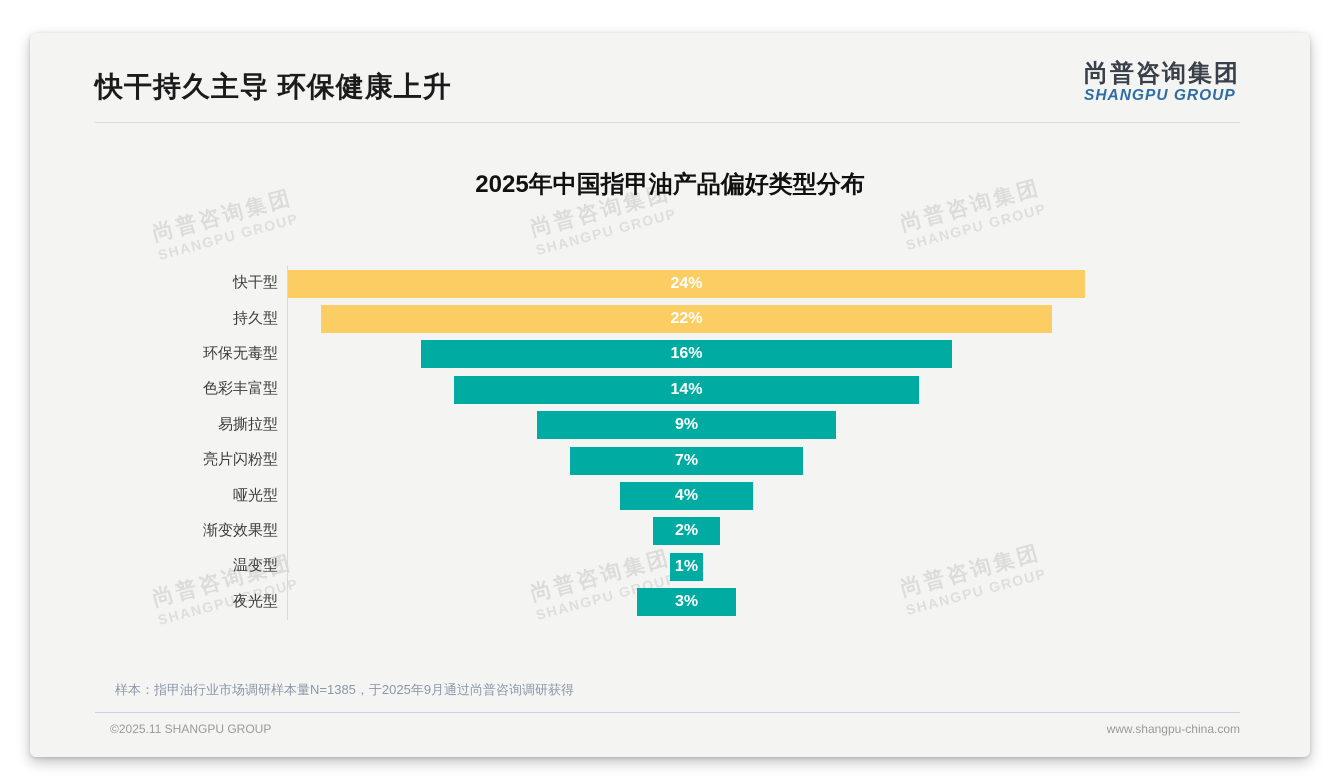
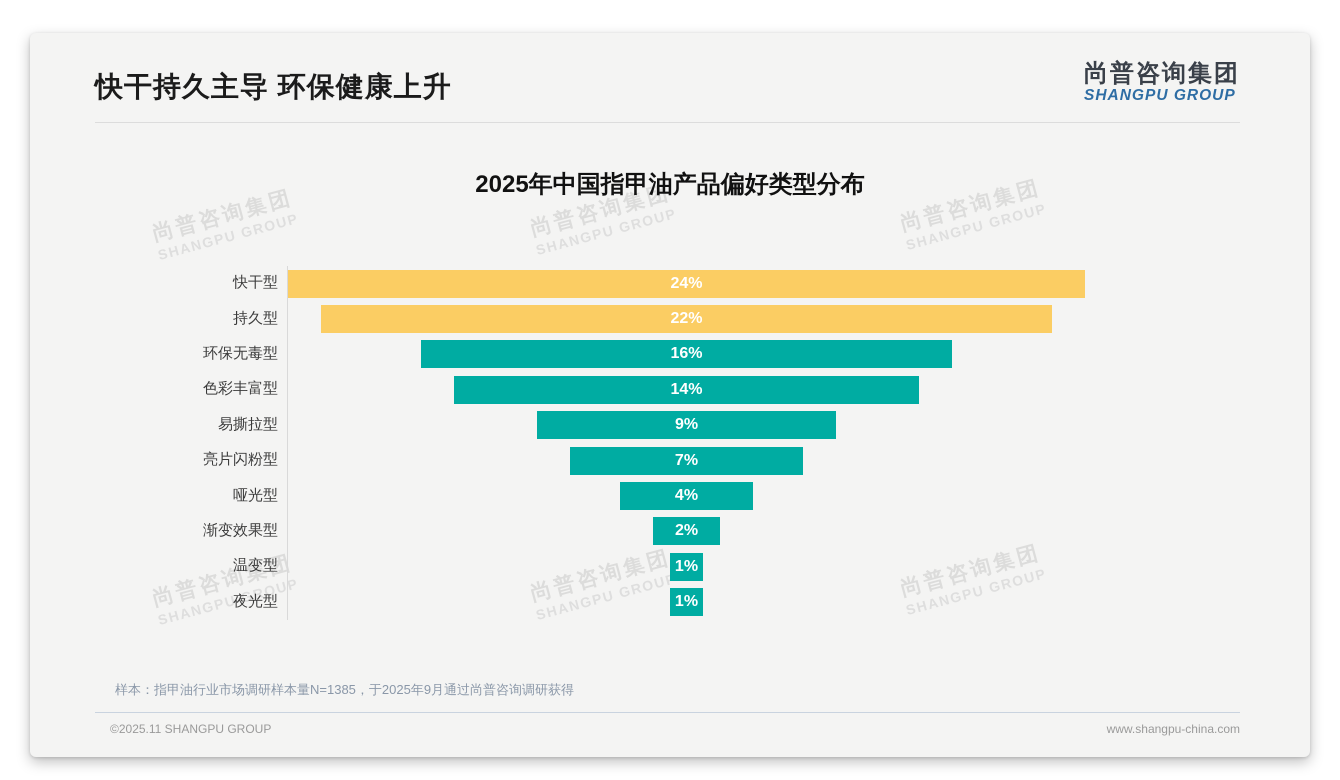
夜光型: 3% -> 1%
